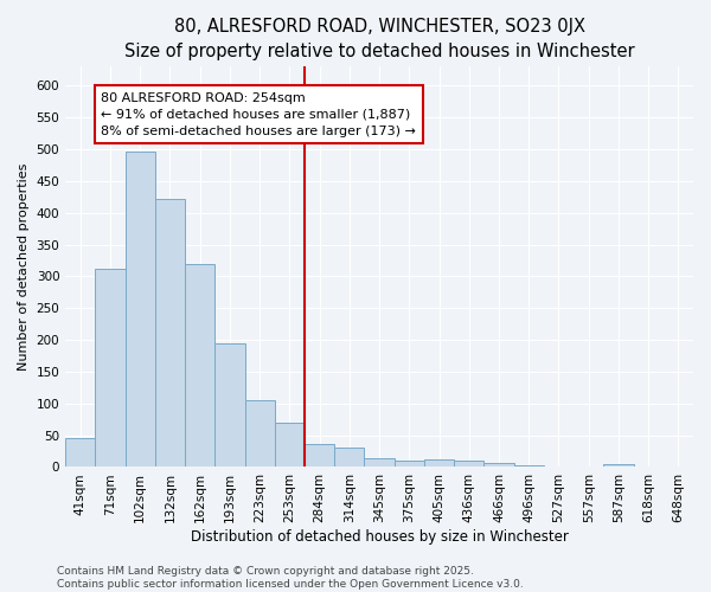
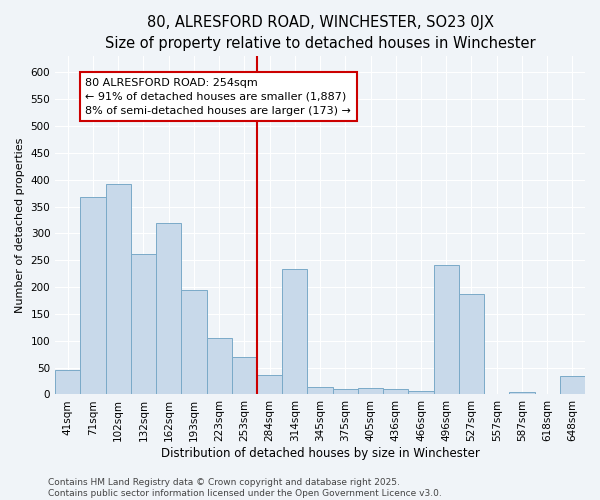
71sqm: 312 -> 368
102sqm: 497 -> 392
132sqm: 422 -> 262
314sqm: 31 -> 234
496sqm: 3 -> 242
527sqm: 1 -> 188
648sqm: 1 -> 34
